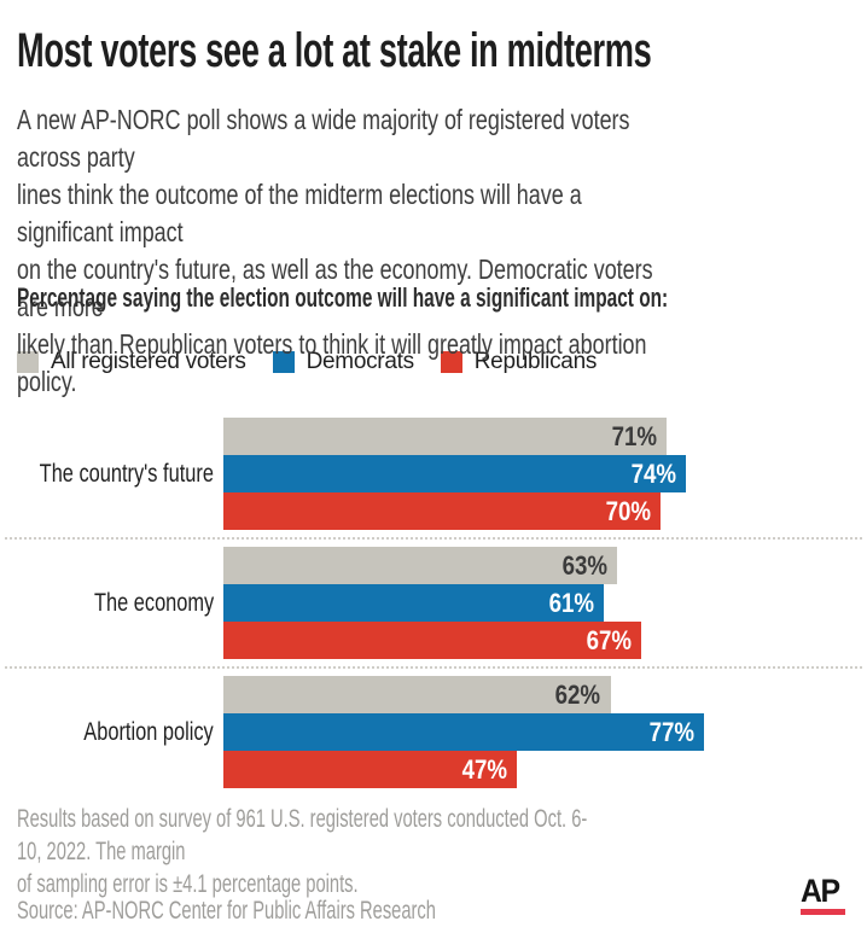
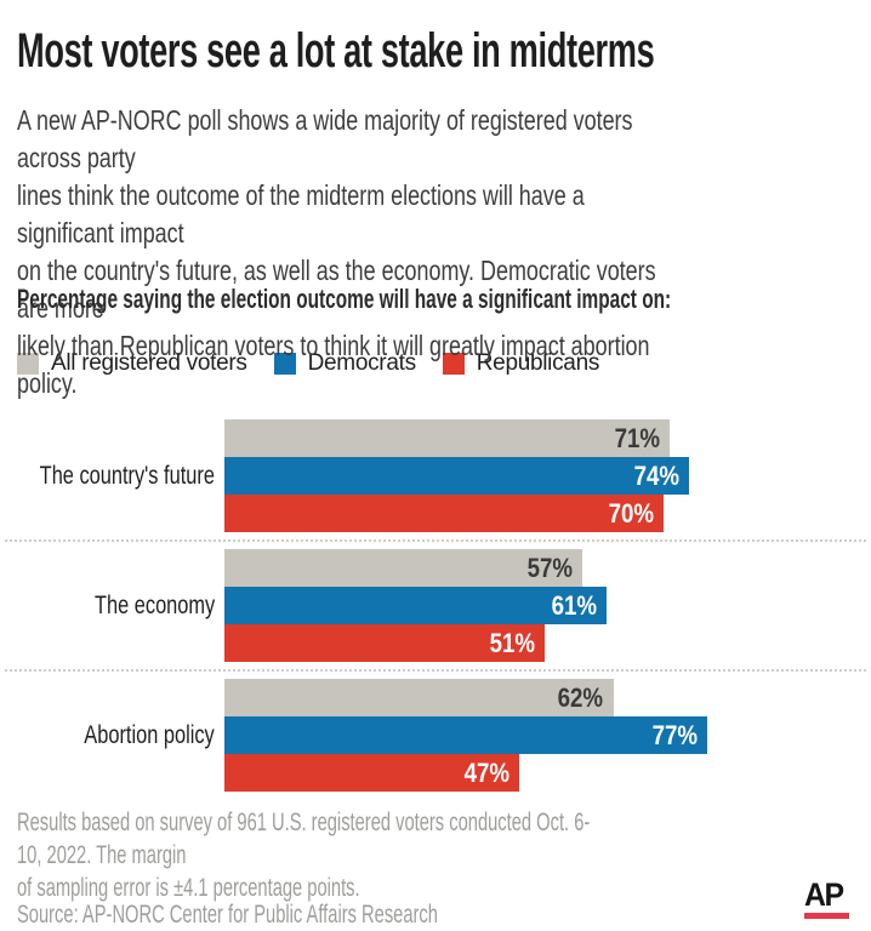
All registered voters/The economy: 63% -> 57%
Republicans/The economy: 67% -> 51%
